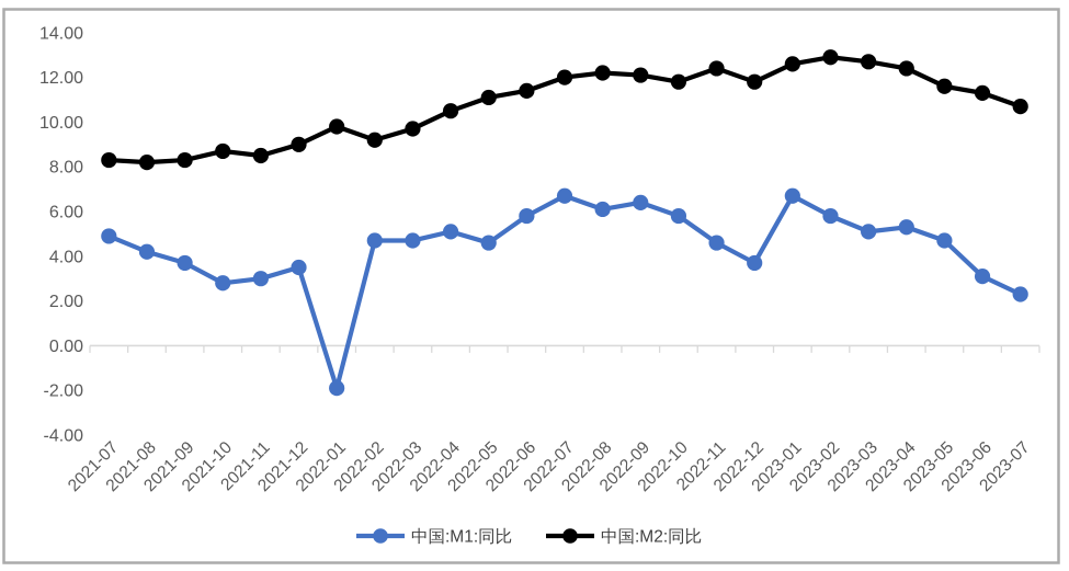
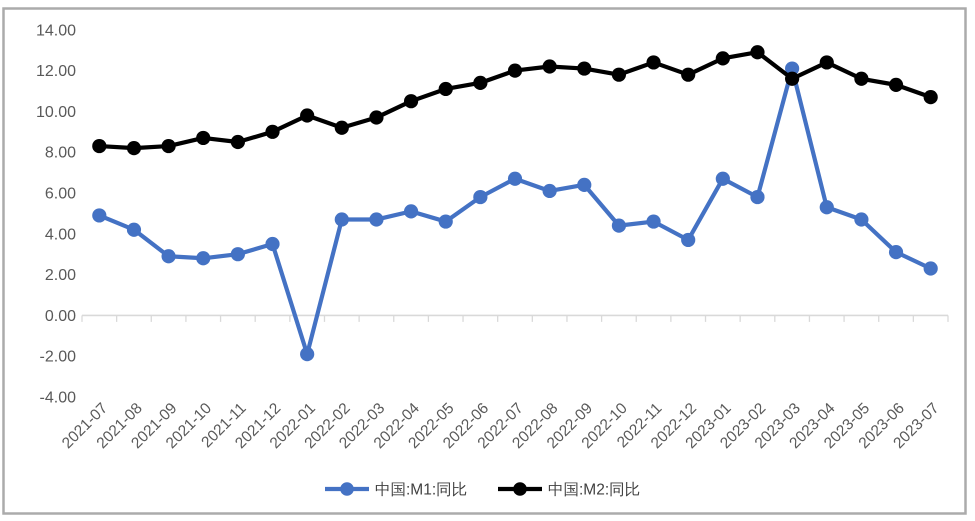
中国:M1:同比/2021-09: 3.7 -> 2.9
中国:M1:同比/2022-10: 5.8 -> 4.4
中国:M1:同比/2023-03: 5.1 -> 12.1
中国:M2:同比/2023-03: 12.7 -> 11.6
